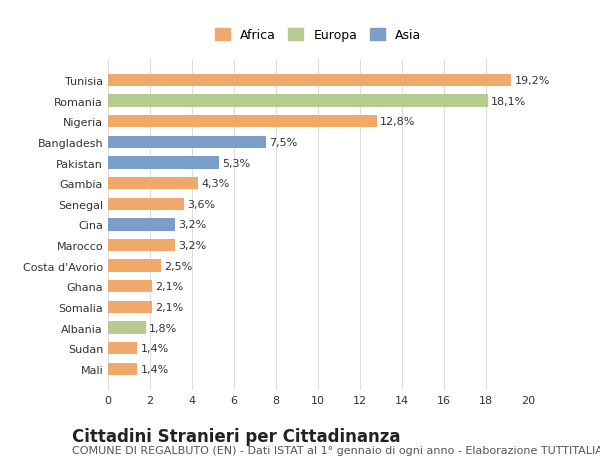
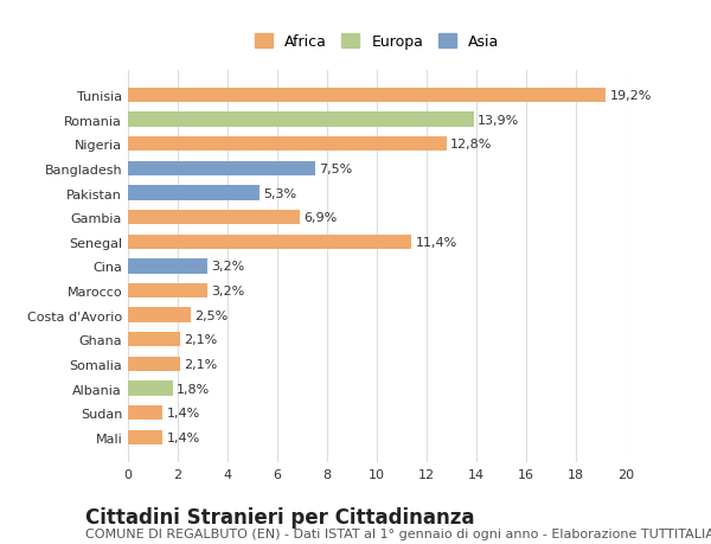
Romania: 18,1% -> 13,9%
Gambia: 4,3% -> 6,9%
Senegal: 3,6% -> 11,4%
